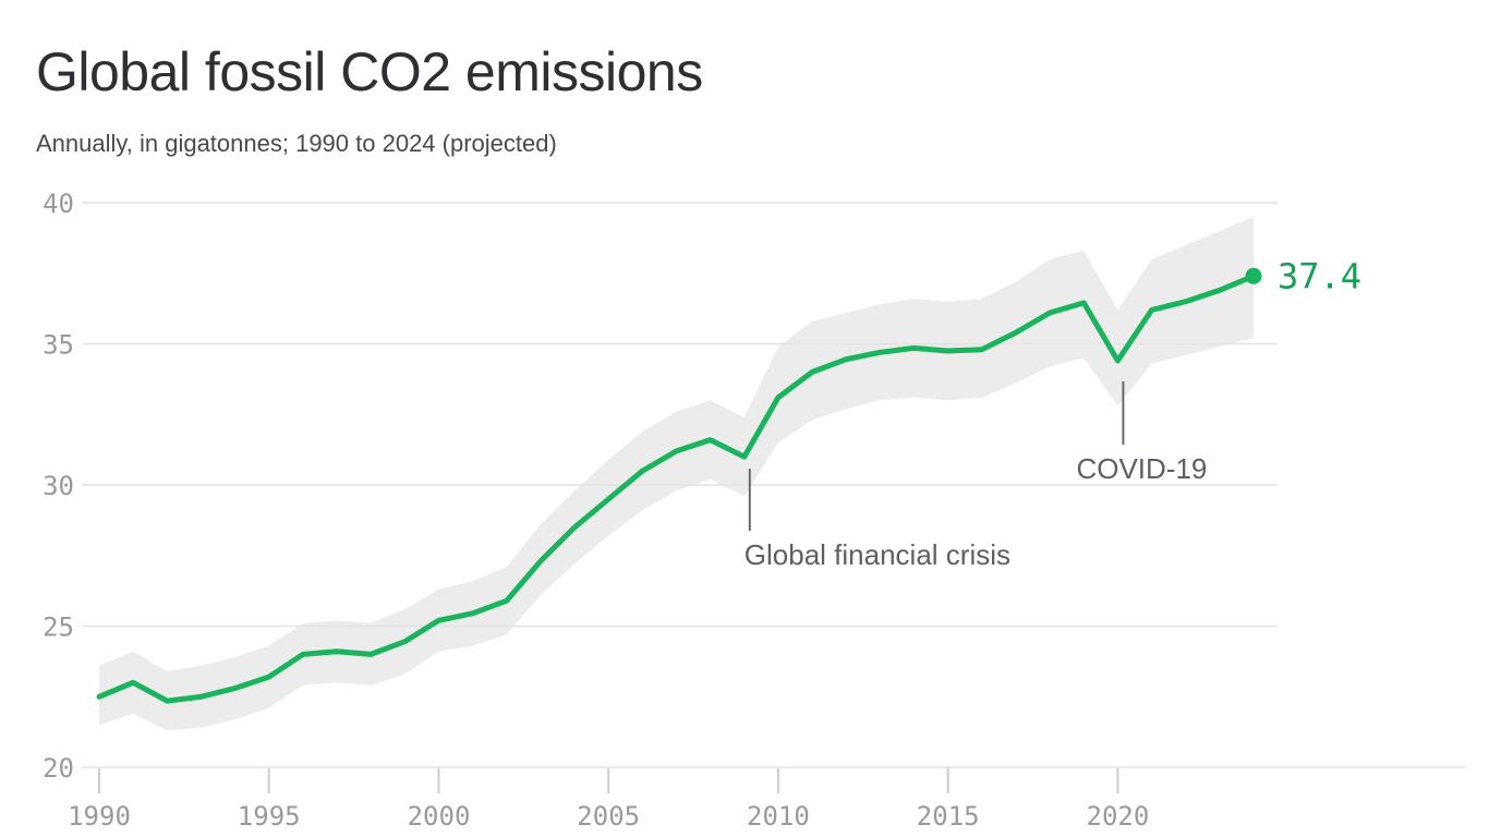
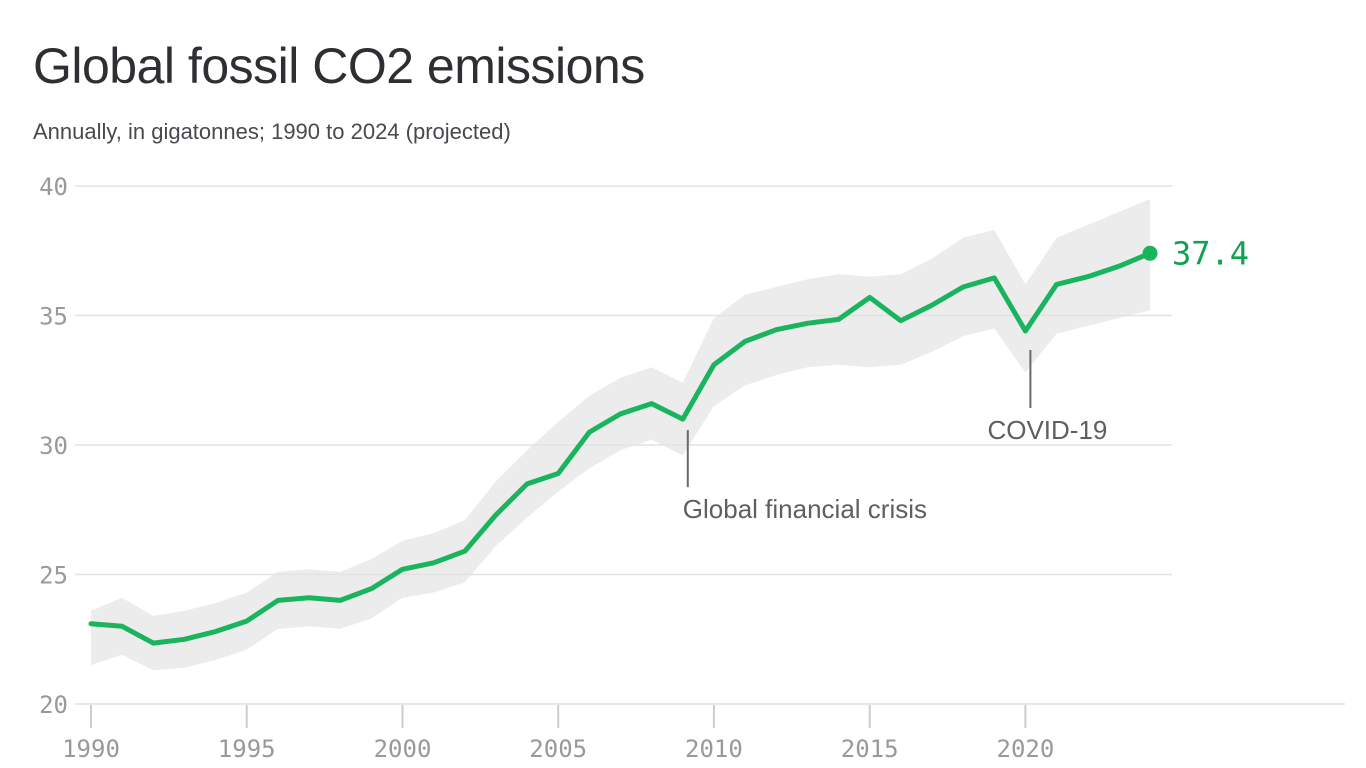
1990: 22.5 -> 23.1
2005: 29.5 -> 28.9
2015: 34.8 -> 35.7
